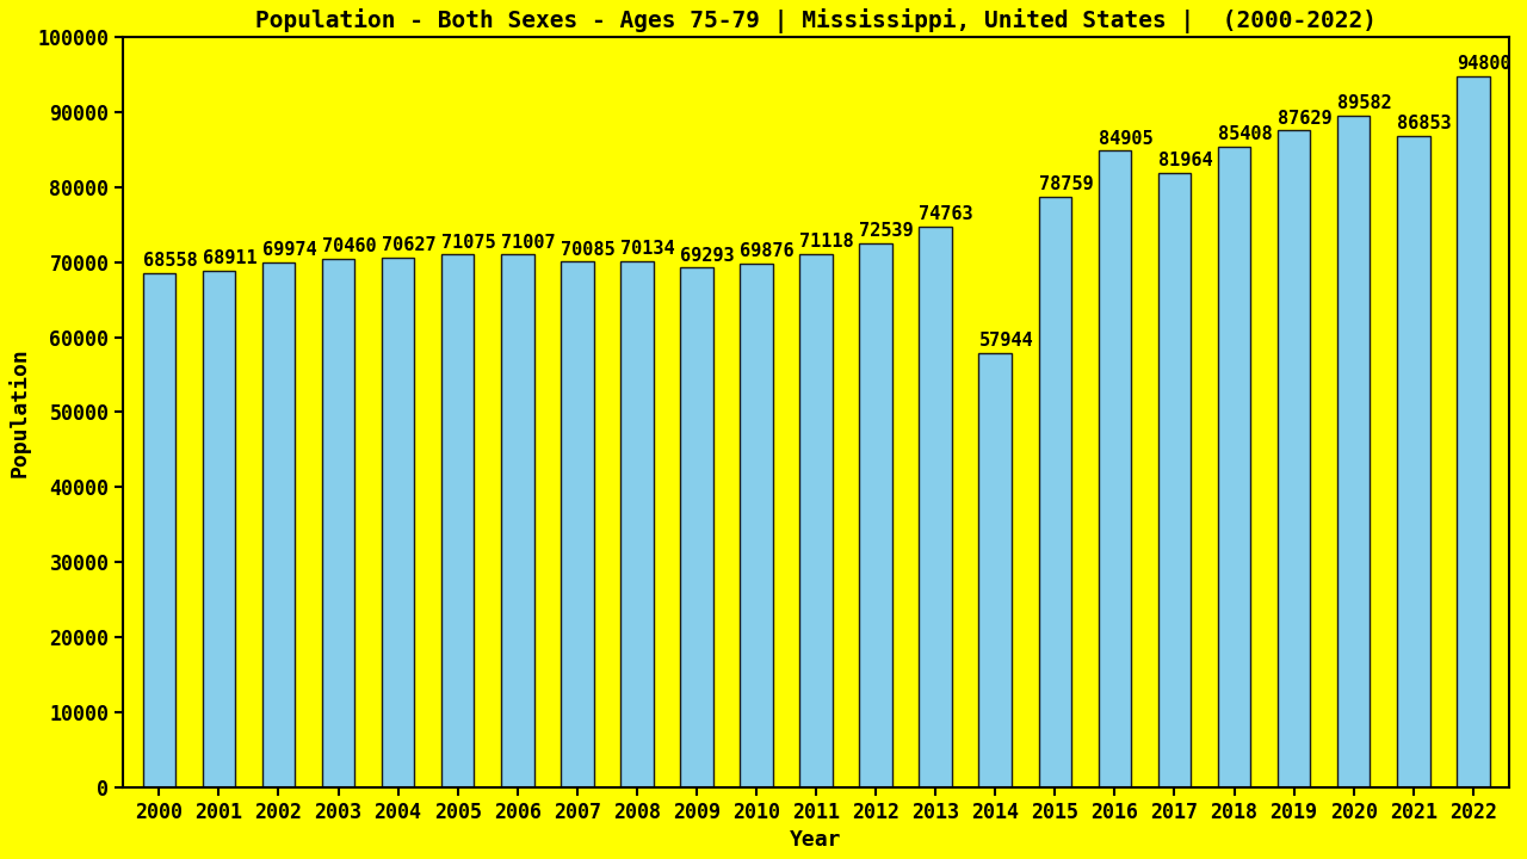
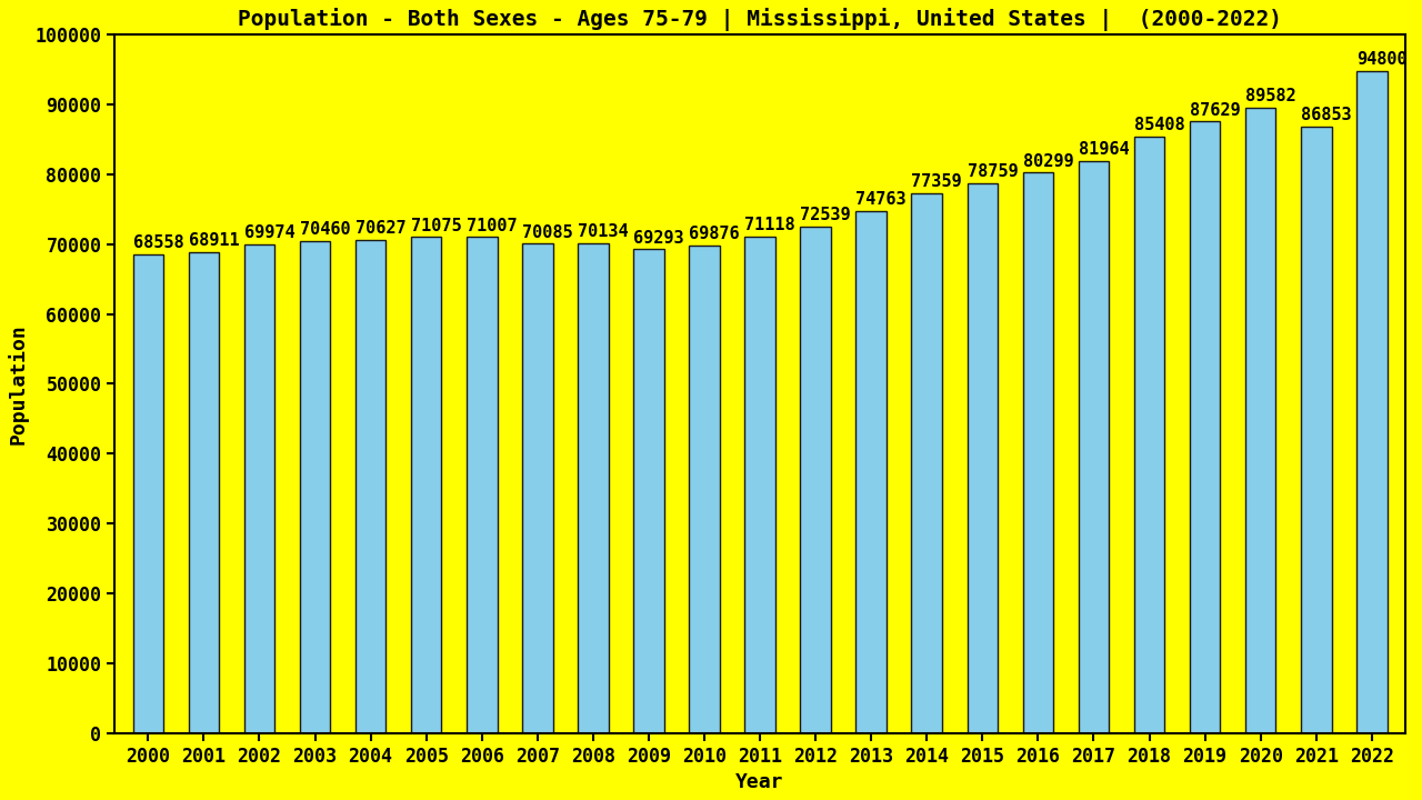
2014: 57944 -> 77359
2016: 84905 -> 80299
